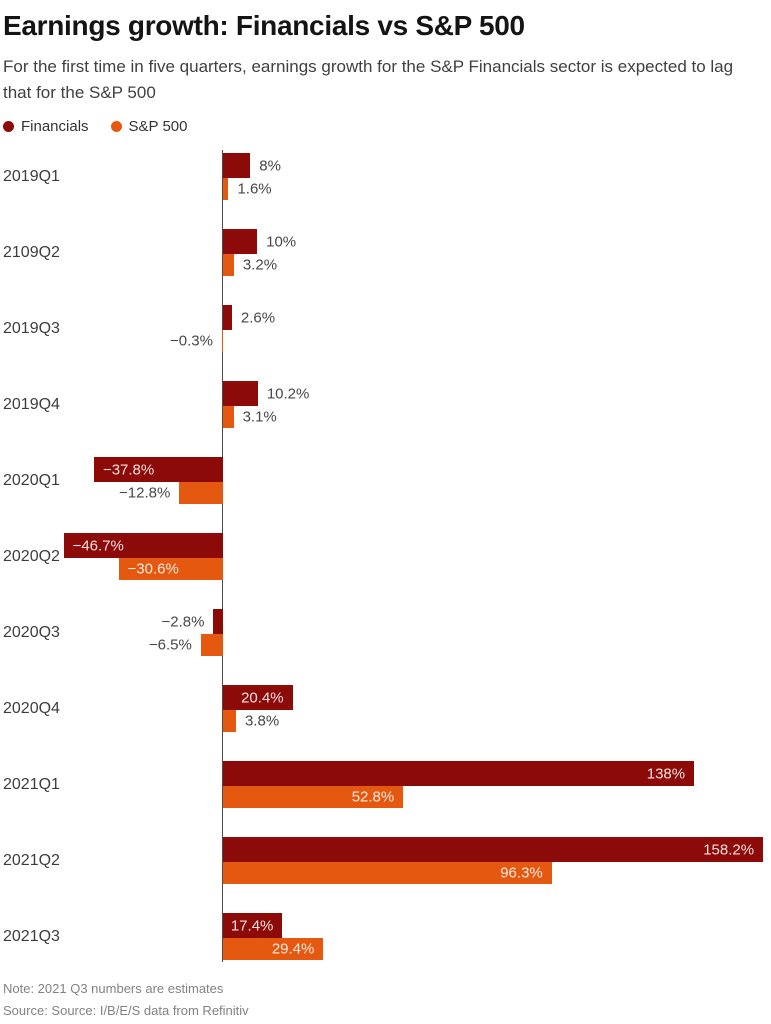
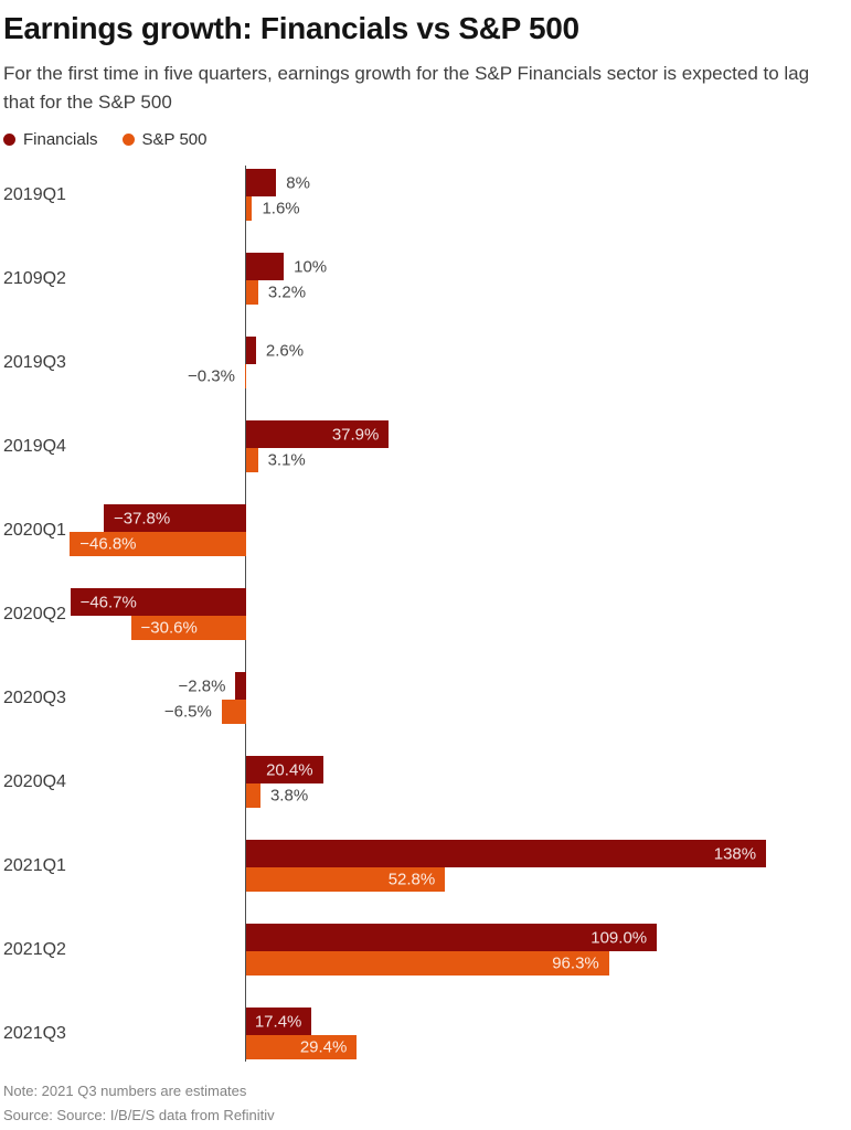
Financials/2019Q4: 10.2% -> 37.9%
S&P 500/2020Q1: −12.8% -> −46.8%
Financials/2021Q2: 158.2% -> 109.0%
